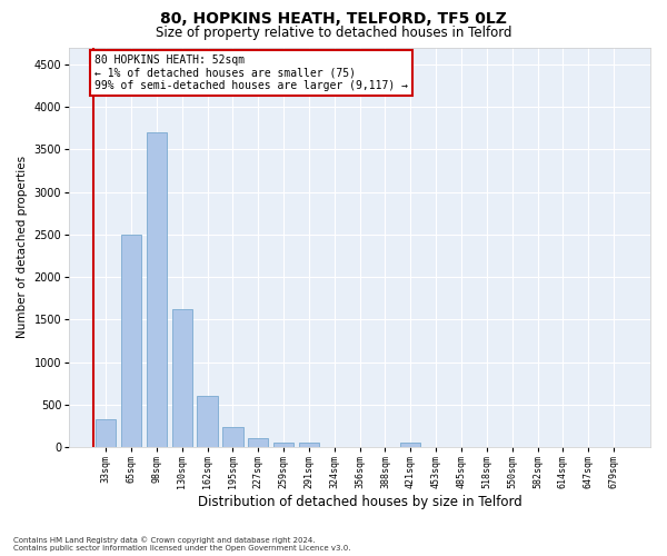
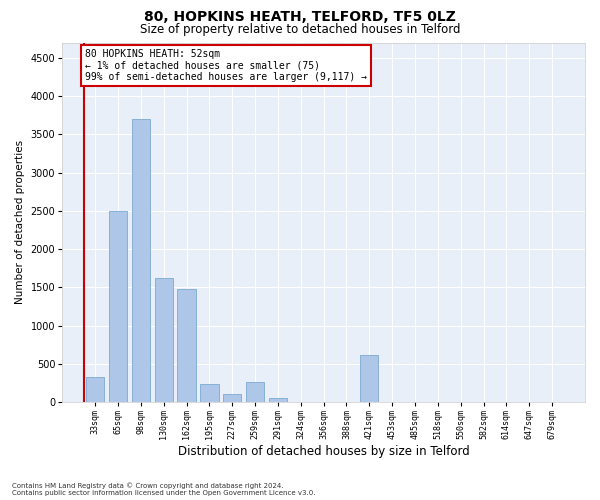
162sqm: 600 -> 1480
259sqm: 50 -> 260
421sqm: 50 -> 620
